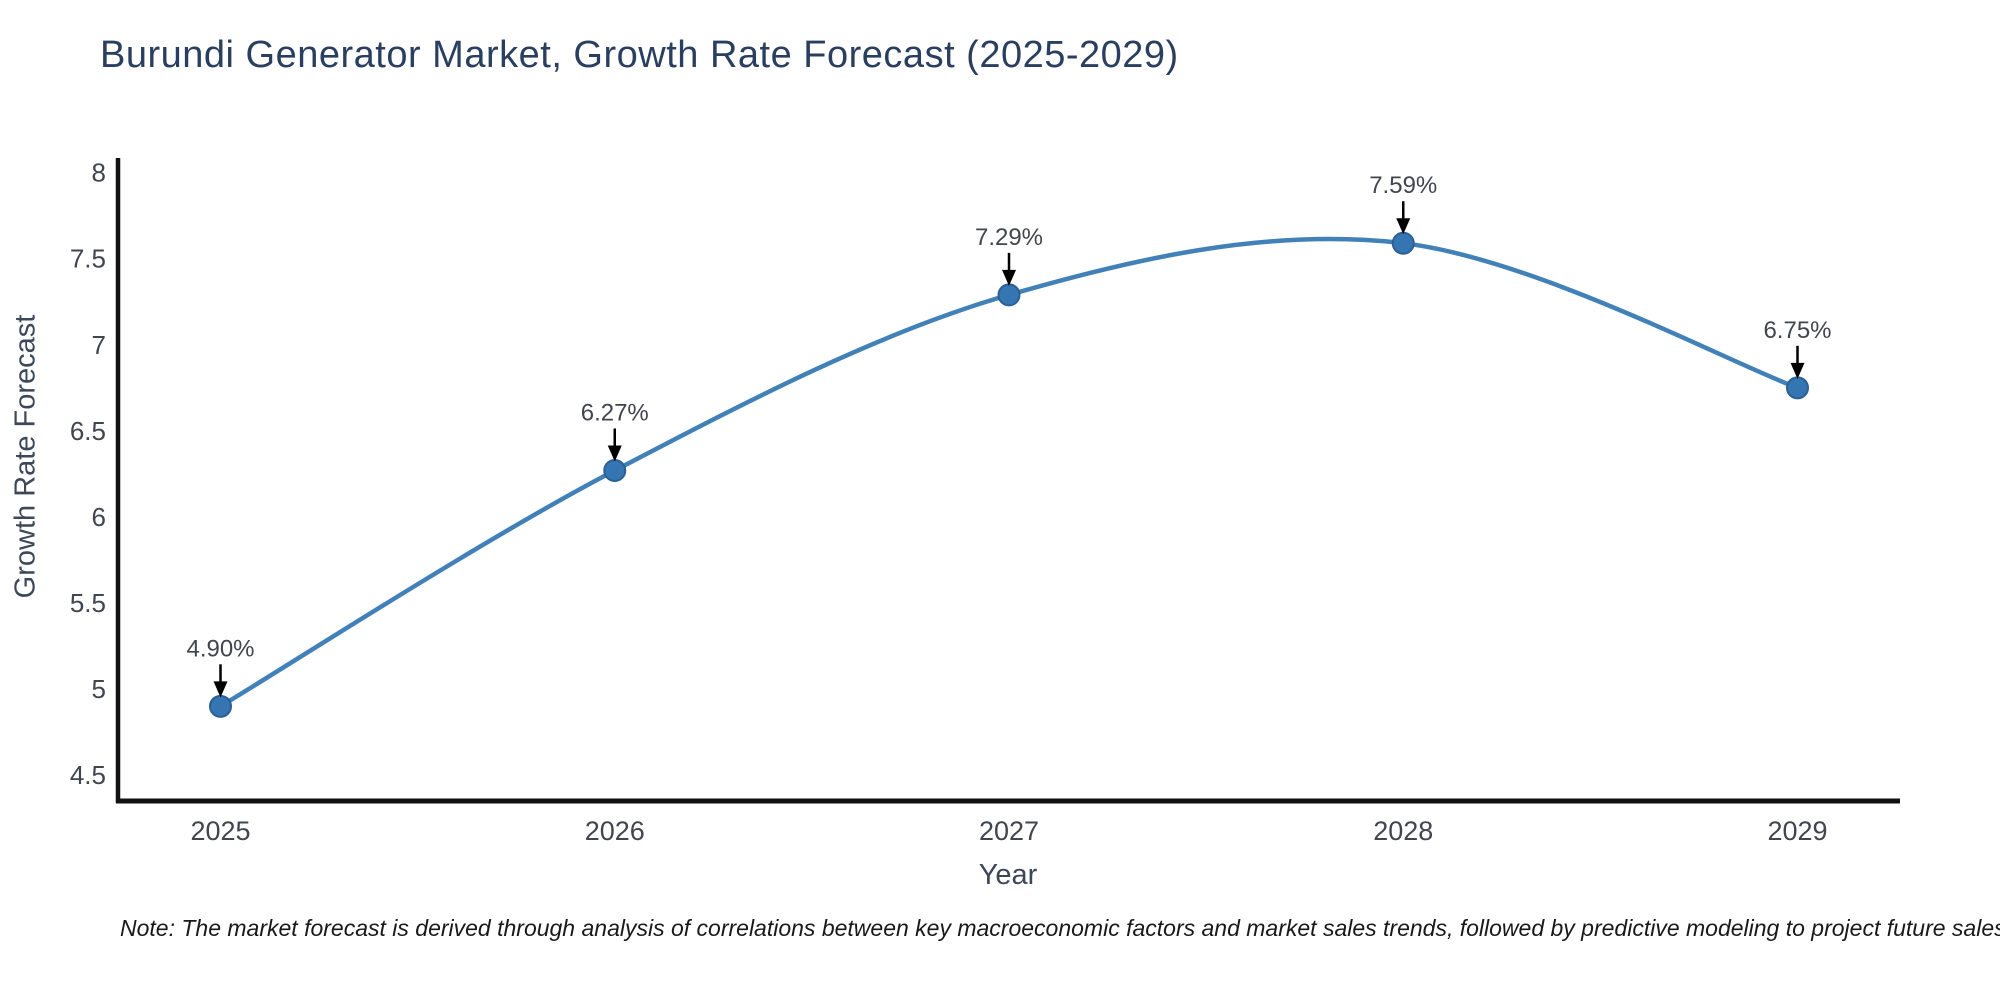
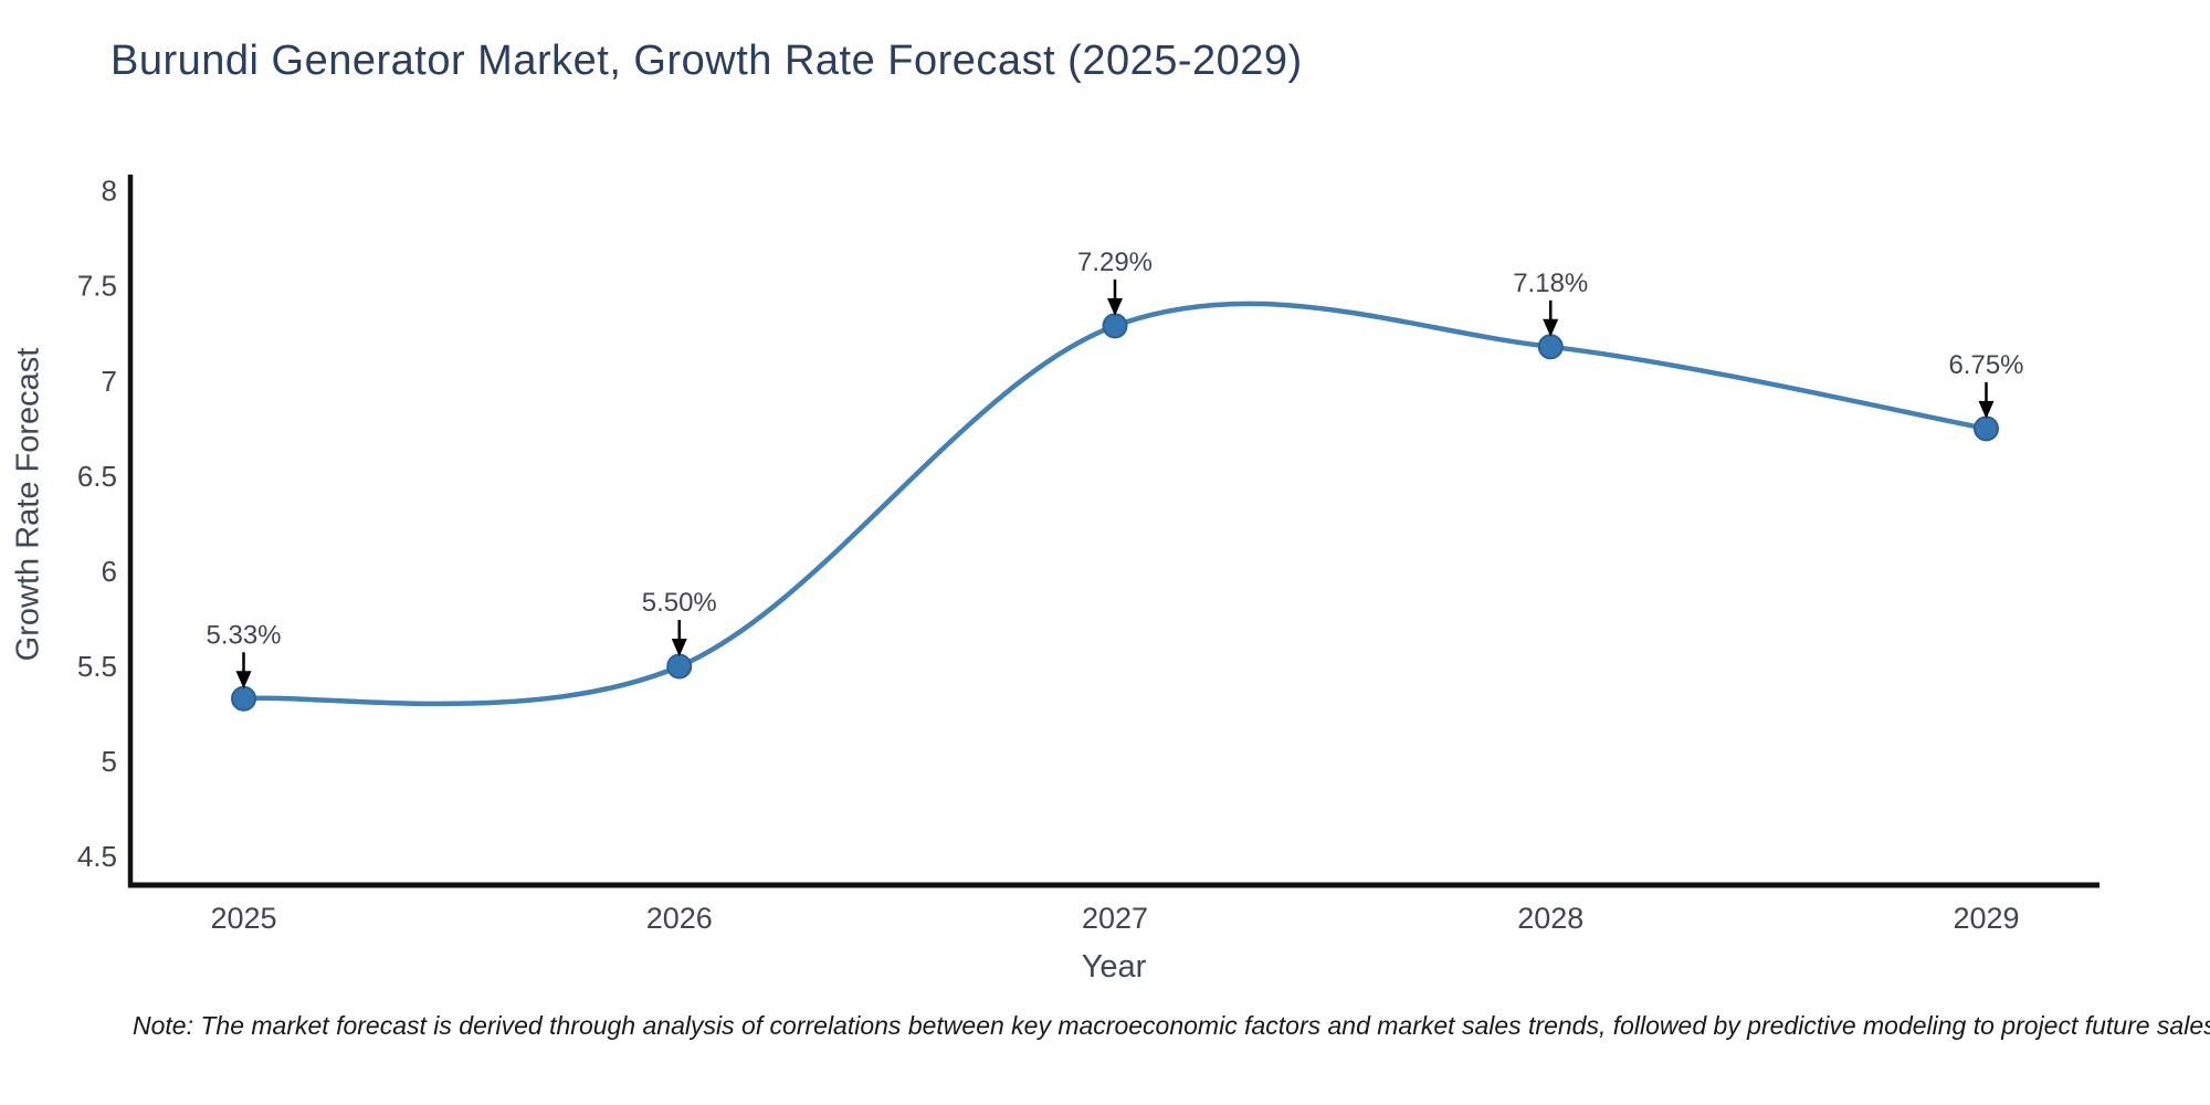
2025: 4.90% -> 5.33%
2026: 6.27% -> 5.50%
2028: 7.59% -> 7.18%
